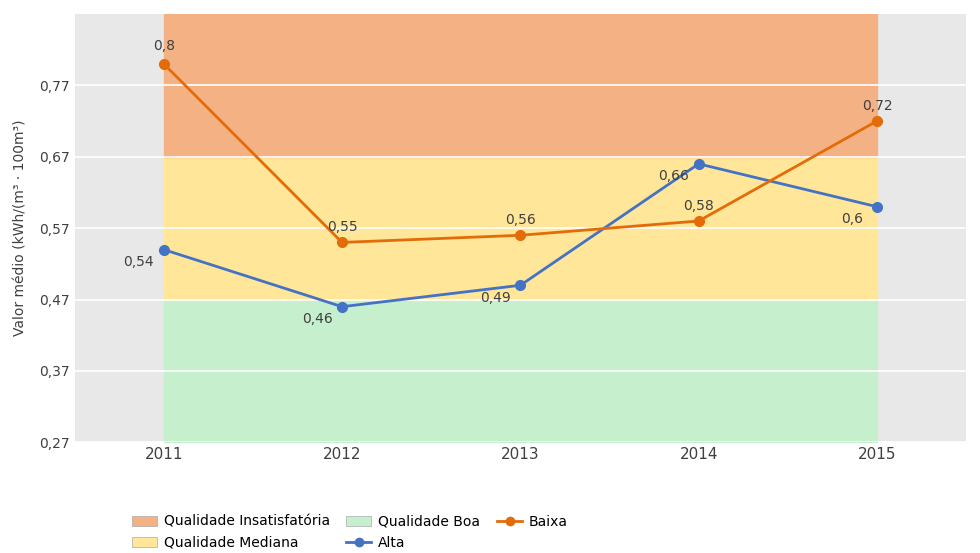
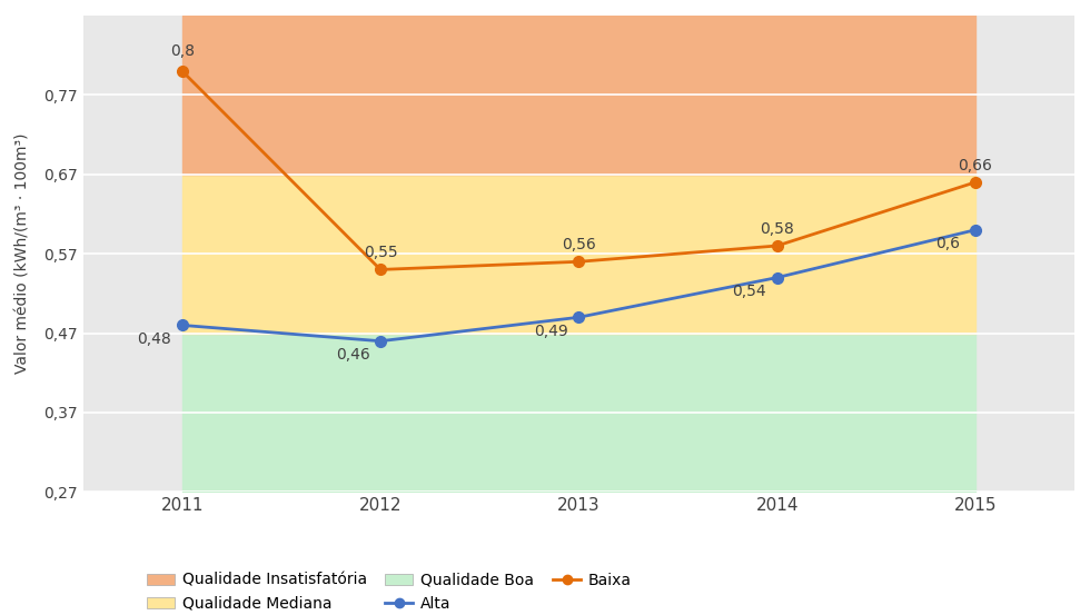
Alta/2011: 0,54 -> 0,48
Alta/2014: 0,66 -> 0,54
Baixa/2015: 0,72 -> 0,66
